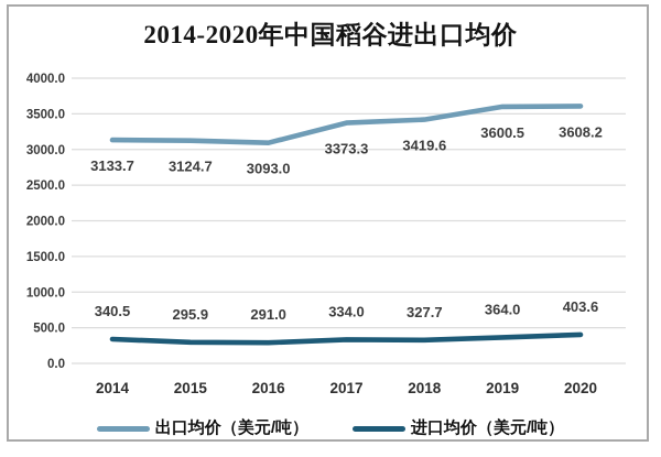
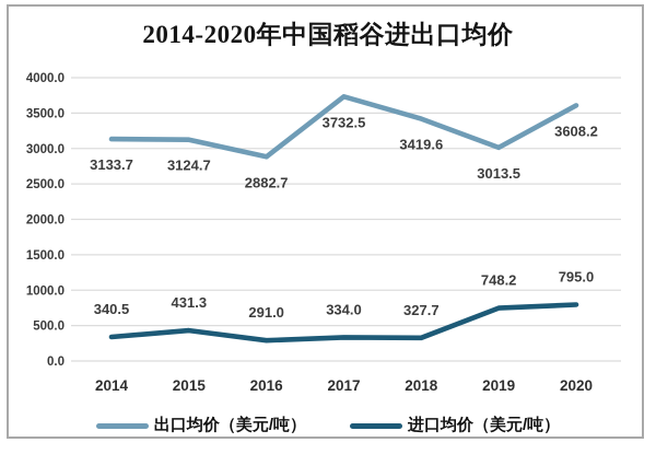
进口均价（美元/吨）/2015: 295.9 -> 431.3
出口均价（美元/吨）/2016: 3093.0 -> 2882.7
出口均价（美元/吨）/2017: 3373.3 -> 3732.5
出口均价（美元/吨）/2019: 3600.5 -> 3013.5
进口均价（美元/吨）/2019: 364.0 -> 748.2
进口均价（美元/吨）/2020: 403.6 -> 795.0
